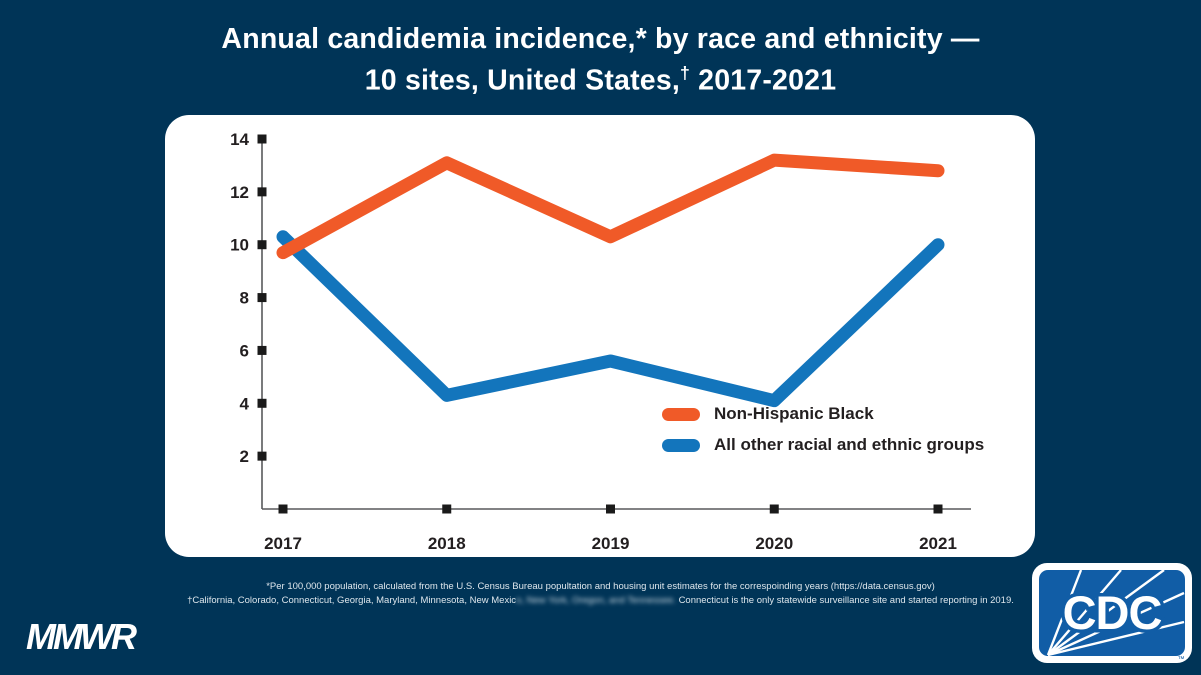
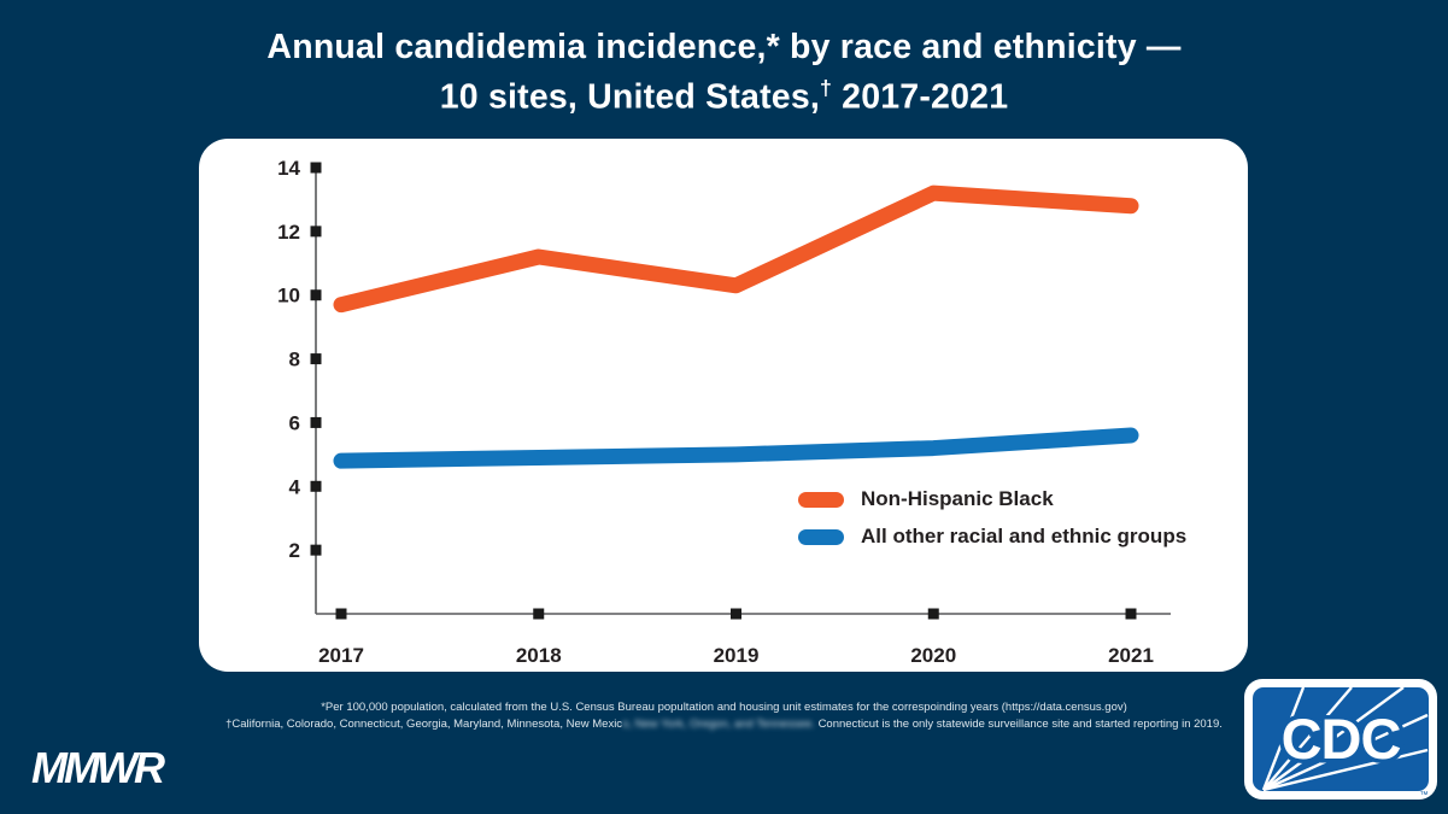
All other racial and ethnic groups/2017: 10.3 -> 4.8
Non-Hispanic Black/2018: 13.1 -> 11.2
All other racial and ethnic groups/2018: 4.3 -> 4.9
All other racial and ethnic groups/2019: 5.6 -> 5.0
All other racial and ethnic groups/2020: 4.1 -> 5.2
All other racial and ethnic groups/2021: 10.0 -> 5.6
